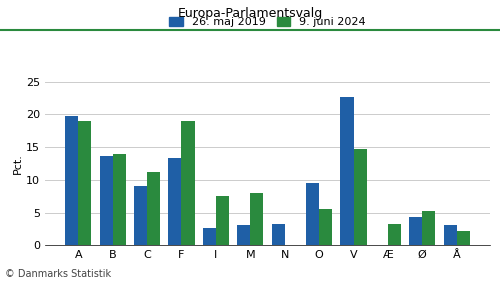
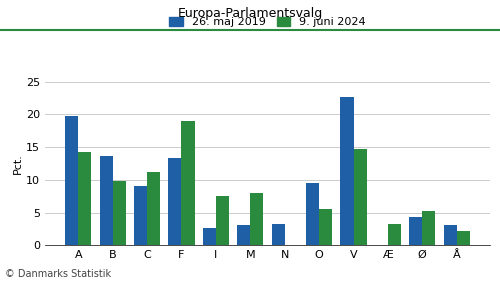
9. juni 2024/A: 19.0 -> 14.3
9. juni 2024/B: 14.0 -> 9.8
